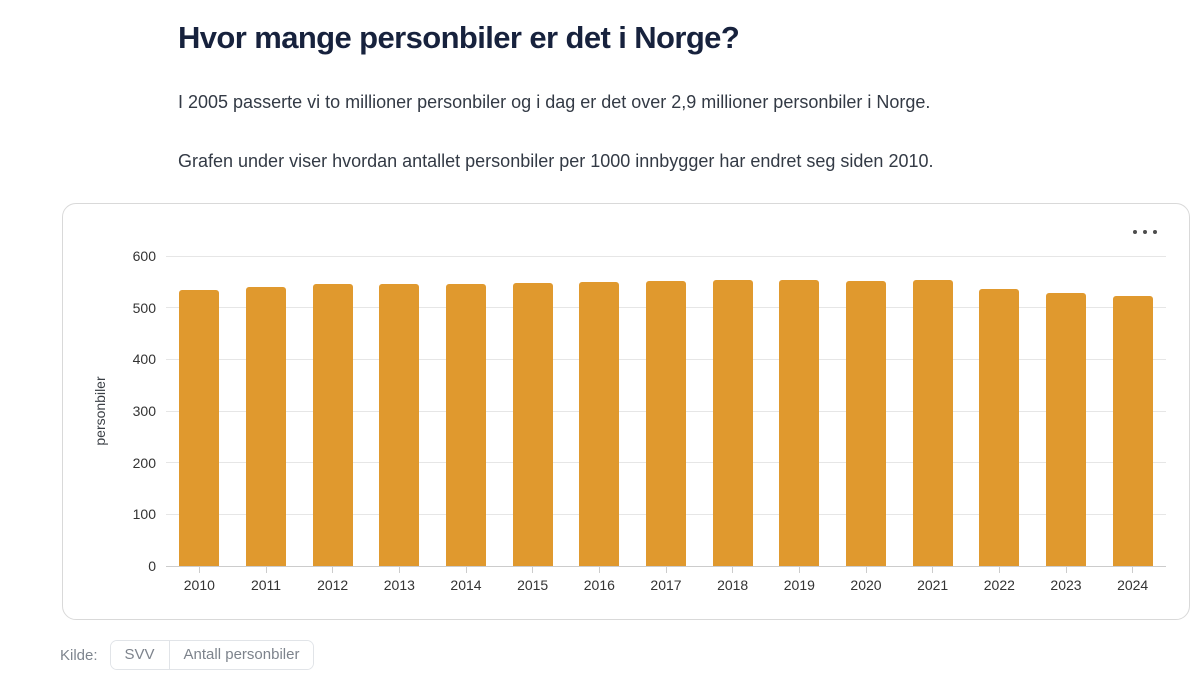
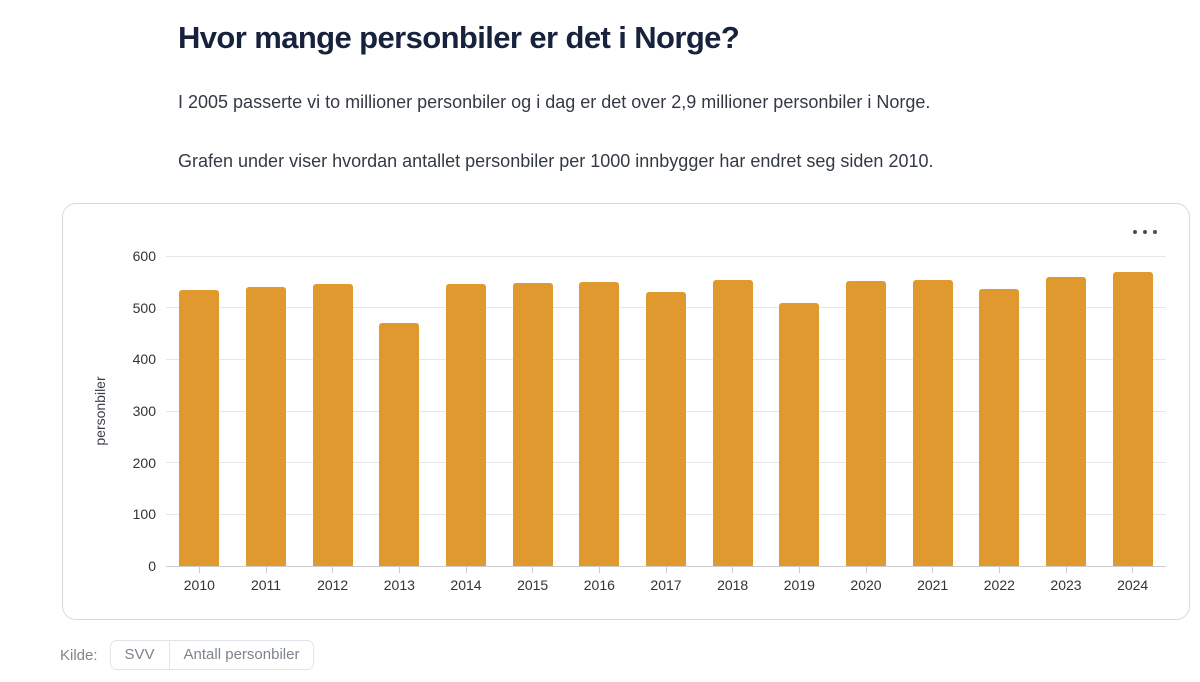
2013: 550 -> 470
2017: 550 -> 530
2019: 550 -> 510
2023: 530 -> 560
2024: 520 -> 570
